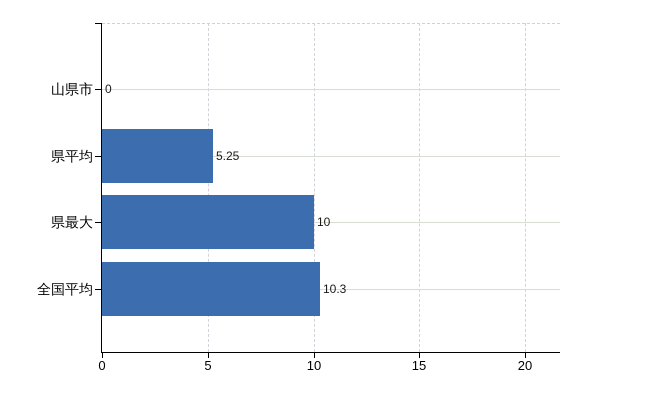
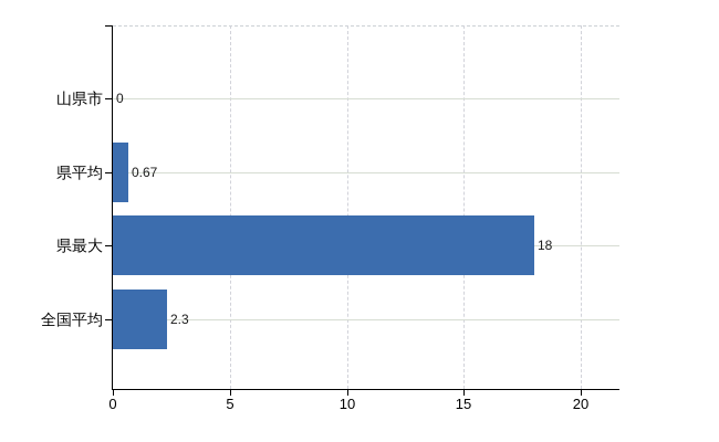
県平均: 5.25 -> 0.67
県最大: 10 -> 18
全国平均: 10.3 -> 2.3
